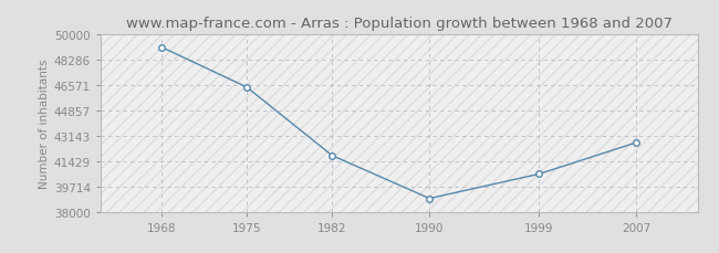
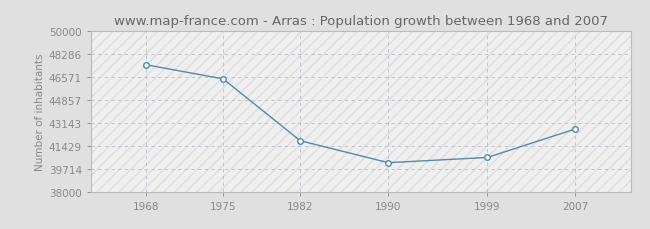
1968: 49100 -> 47500
1990: 38900 -> 40200
